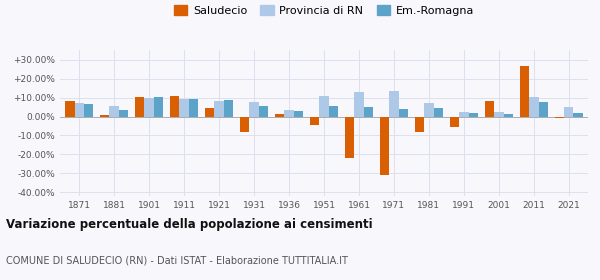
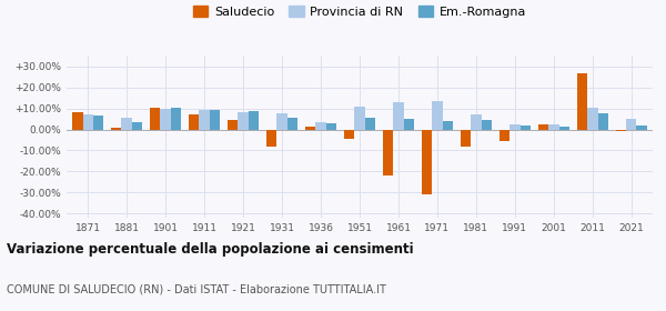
Saludecio/1911: 11% -> 7%
Saludecio/2001: 8% -> 2%
